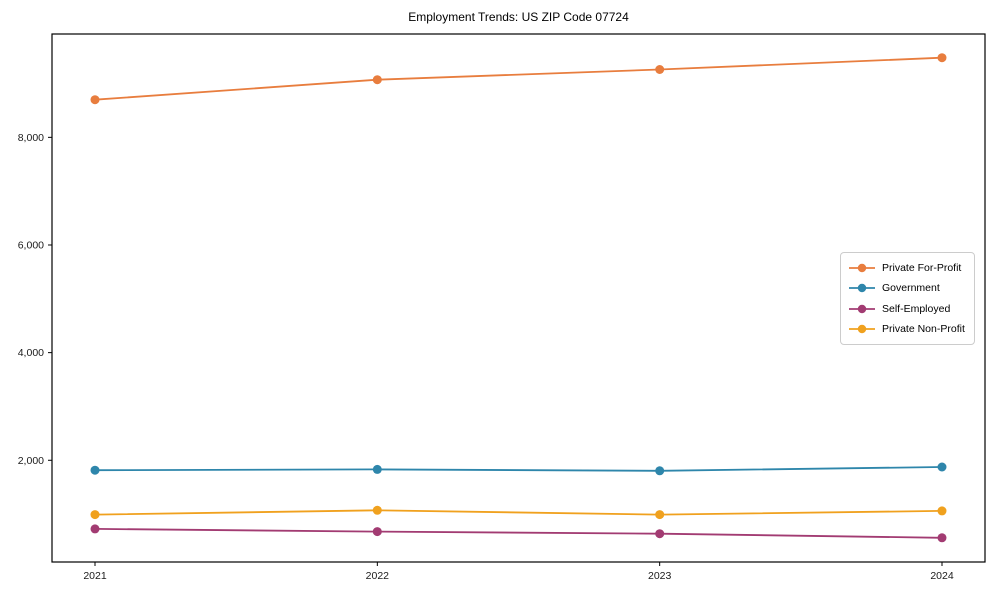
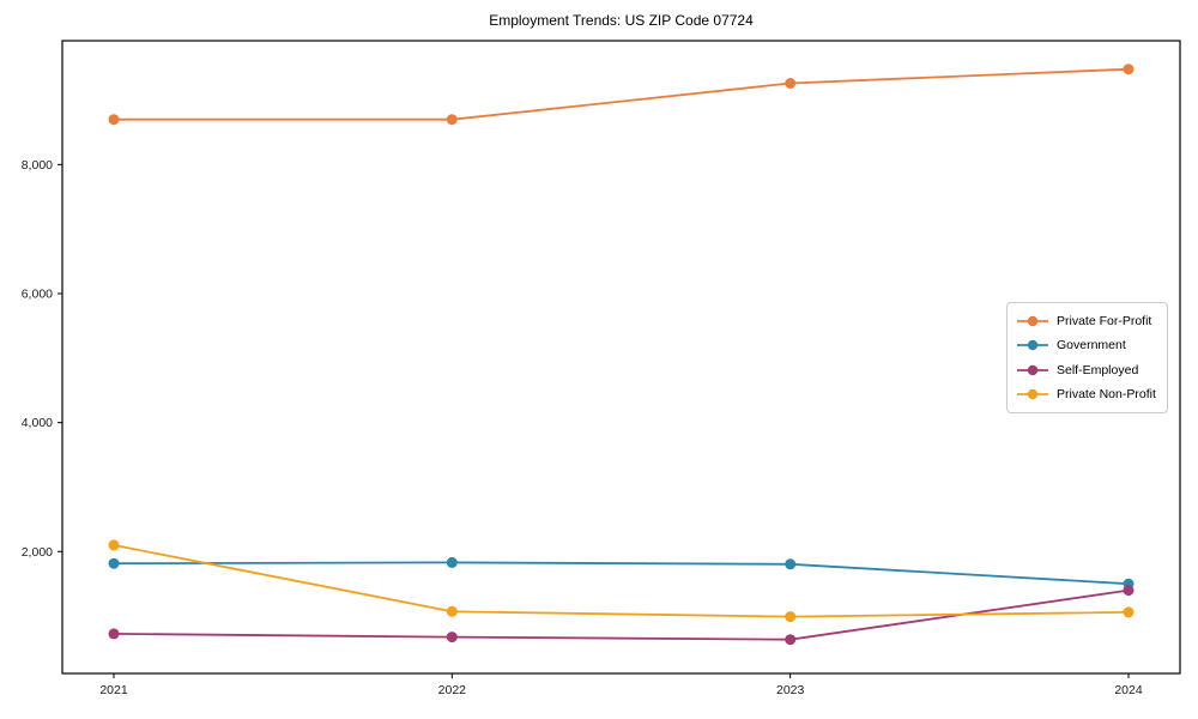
Private Non-Profit/2021: 1000 -> 2100
Private For-Profit/2022: 9100 -> 8700
Government/2024: 1900 -> 1500
Self-Employed/2024: 600 -> 1400
